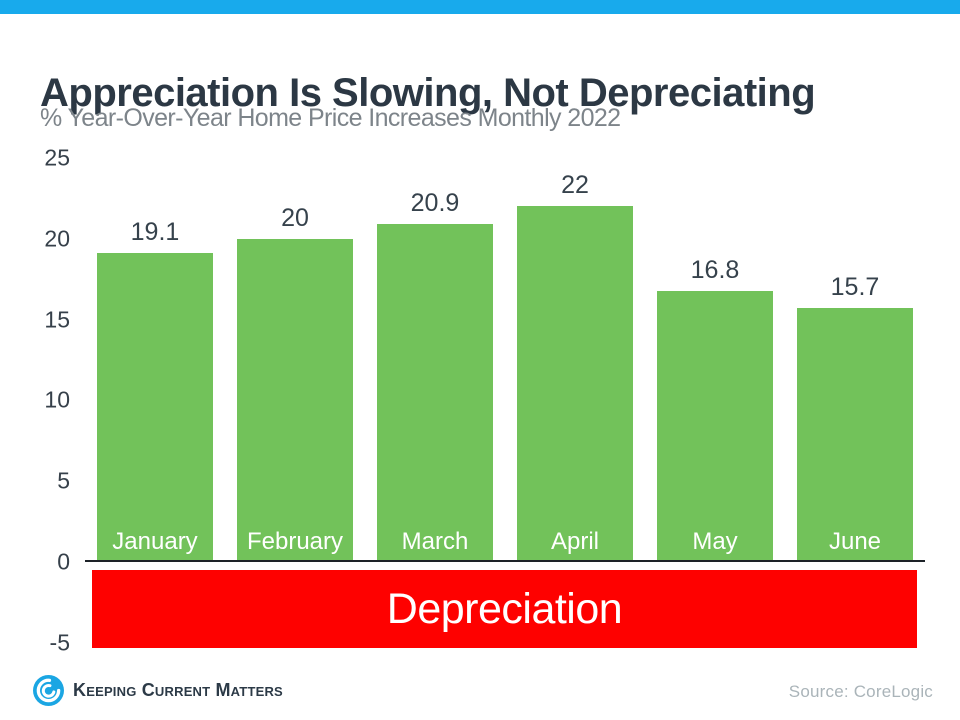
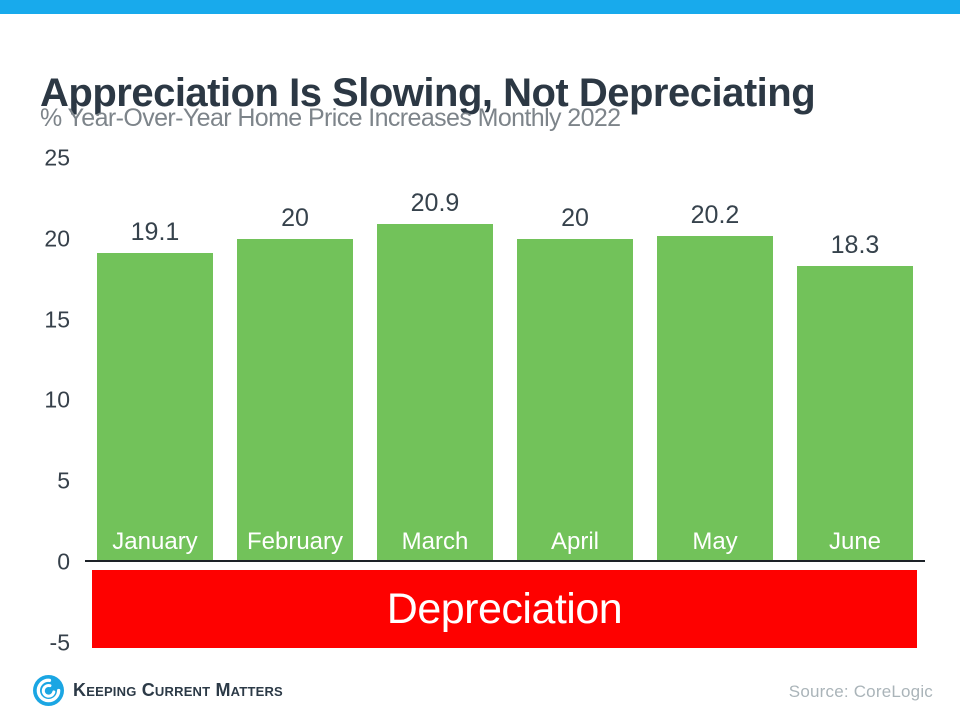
April: 22 -> 20
May: 16.8 -> 20.2
June: 15.7 -> 18.3
